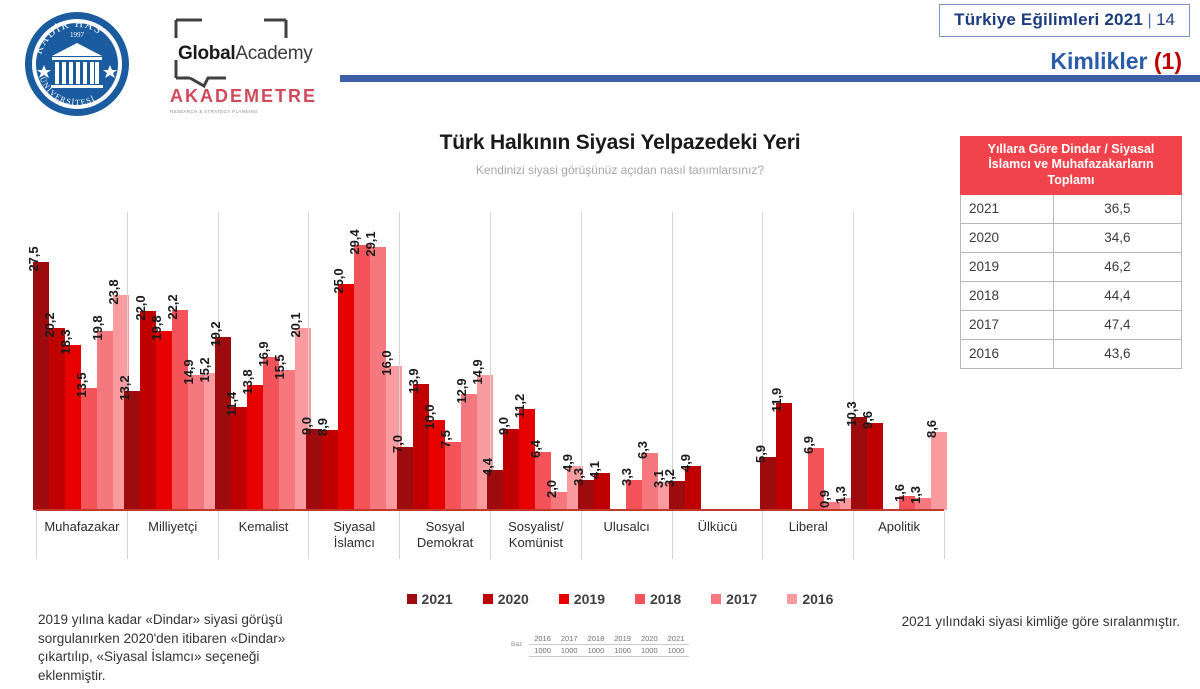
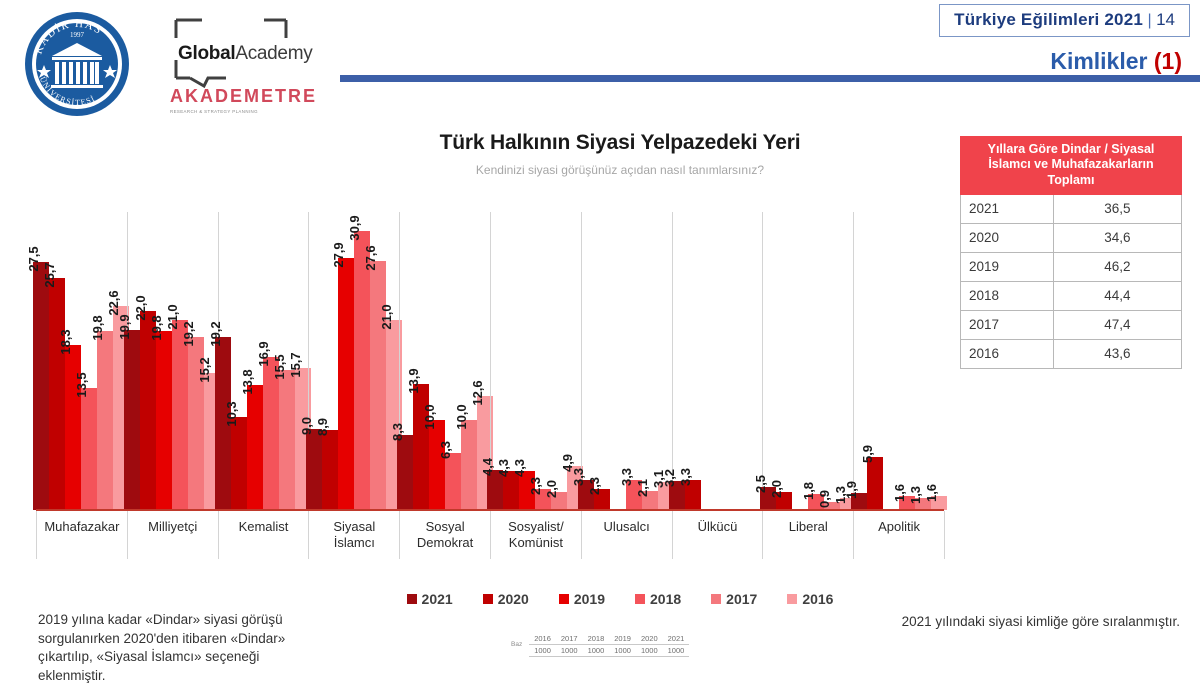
2020/Muhafazakar: 20,2 -> 25,7
2016/Muhafazakar: 23,8 -> 22,6
2021/Milliyetçi: 13,2 -> 19,9
2018/Milliyetçi: 22,2 -> 21,0
2017/Milliyetçi: 14,9 -> 19,2
2020/Kemalist: 11,4 -> 10,3
2016/Kemalist: 20,1 -> 15,7
2019/Siyasal İslamcı: 25,0 -> 27,9
2018/Siyasal İslamcı: 29,4 -> 30,9
2017/Siyasal İslamcı: 29,1 -> 27,6
2016/Siyasal İslamcı: 16,0 -> 21,0
2021/Sosyal Demokrat: 7,0 -> 8,3
2018/Sosyal Demokrat: 7,5 -> 6,3
2017/Sosyal Demokrat: 12,9 -> 10,0
2016/Sosyal Demokrat: 14,9 -> 12,6
2020/Sosyalist/ Komünist: 9,0 -> 4,3
2019/Sosyalist/ Komünist: 11,2 -> 4,3
2018/Sosyalist/ Komünist: 6,4 -> 2,3
2020/Ulusalcı: 4,1 -> 2,3
2017/Ulusalcı: 6,3 -> 2,1
2020/Ülkücü: 4,9 -> 3,3
2021/Liberal: 5,9 -> 2,5
2020/Liberal: 11,9 -> 2,0
2018/Liberal: 6,9 -> 1,8
2021/Apolitik: 10,3 -> 1,9
2020/Apolitik: 9,6 -> 5,9
2016/Apolitik: 8,6 -> 1,6
